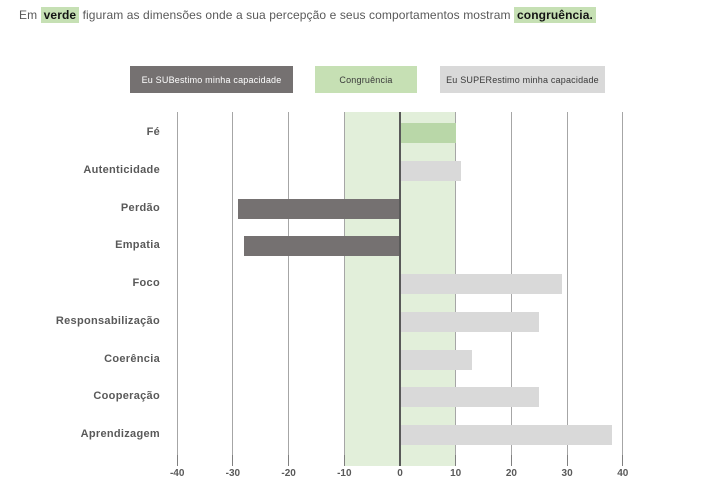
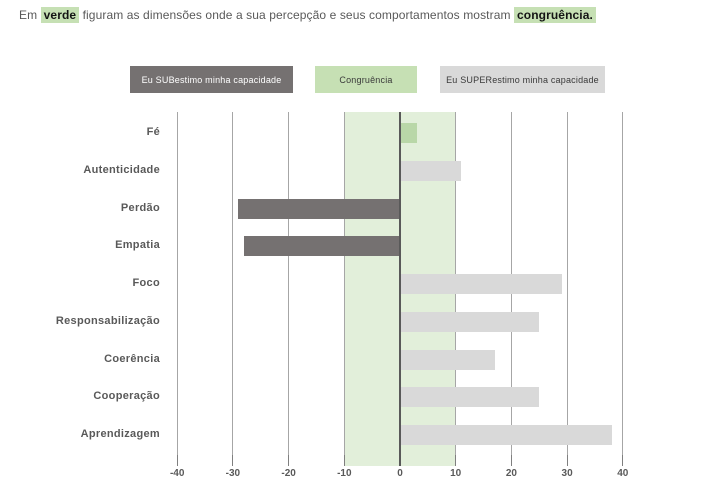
Fé: 10 -> 3
Coerência: 13 -> 17
